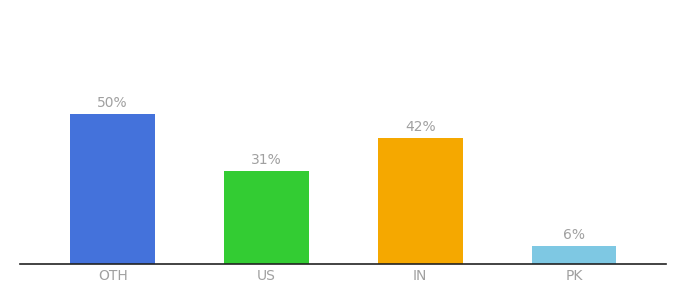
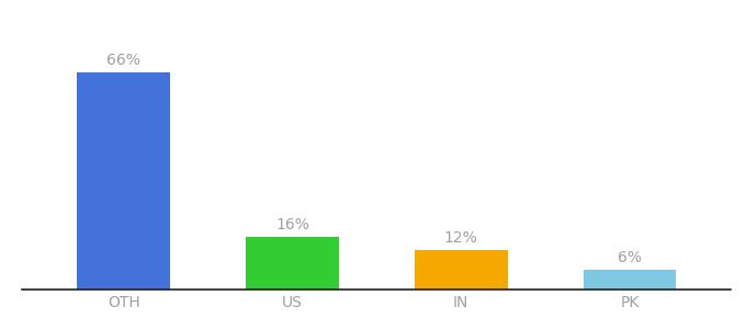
OTH: 50% -> 66%
US: 31% -> 16%
IN: 42% -> 12%
